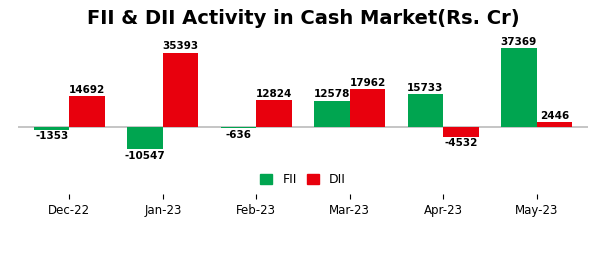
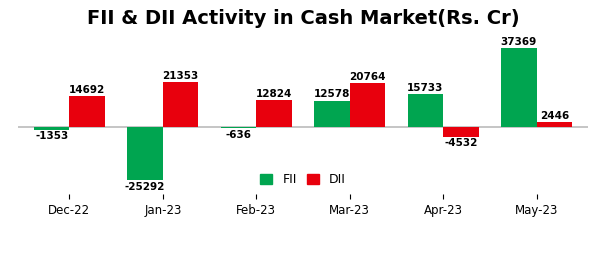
FII/Jan-23: -10547 -> -25292
DII/Jan-23: 35393 -> 21353
DII/Mar-23: 17962 -> 20764
